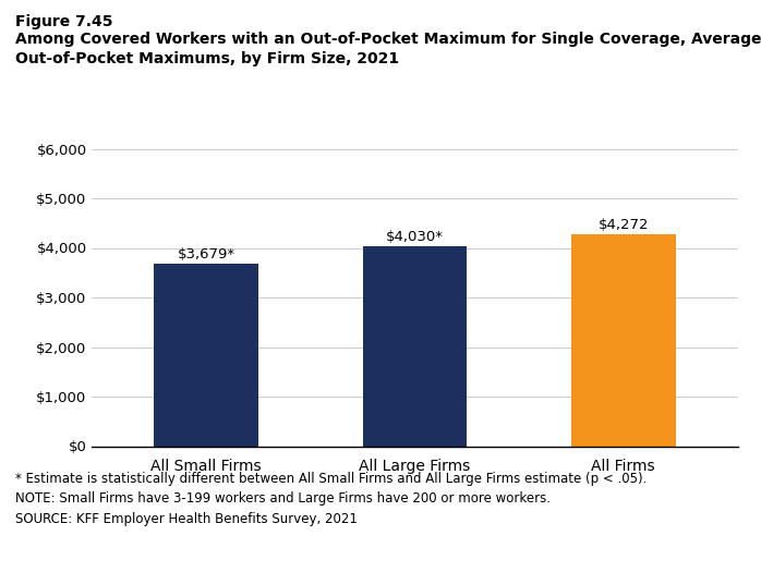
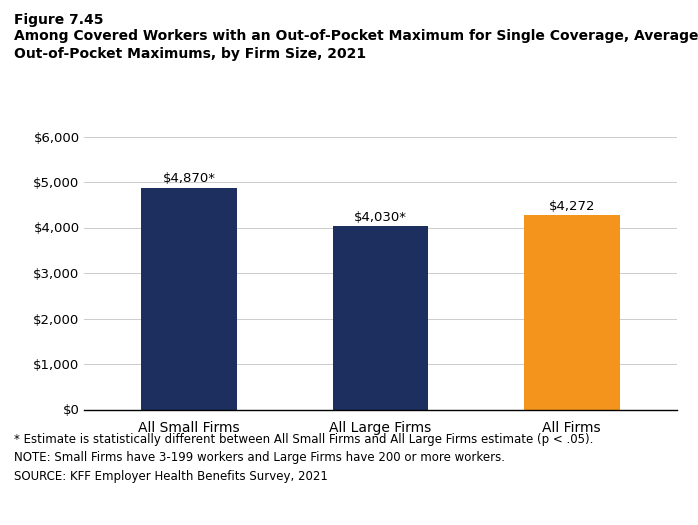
All Small Firms: $3,679* -> $4,870*
